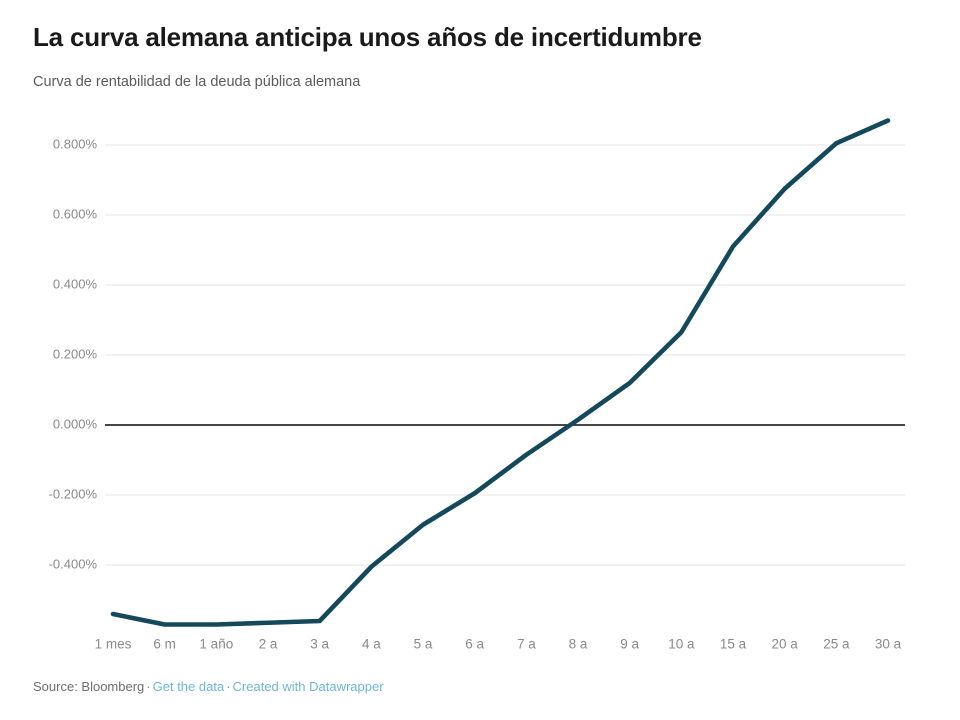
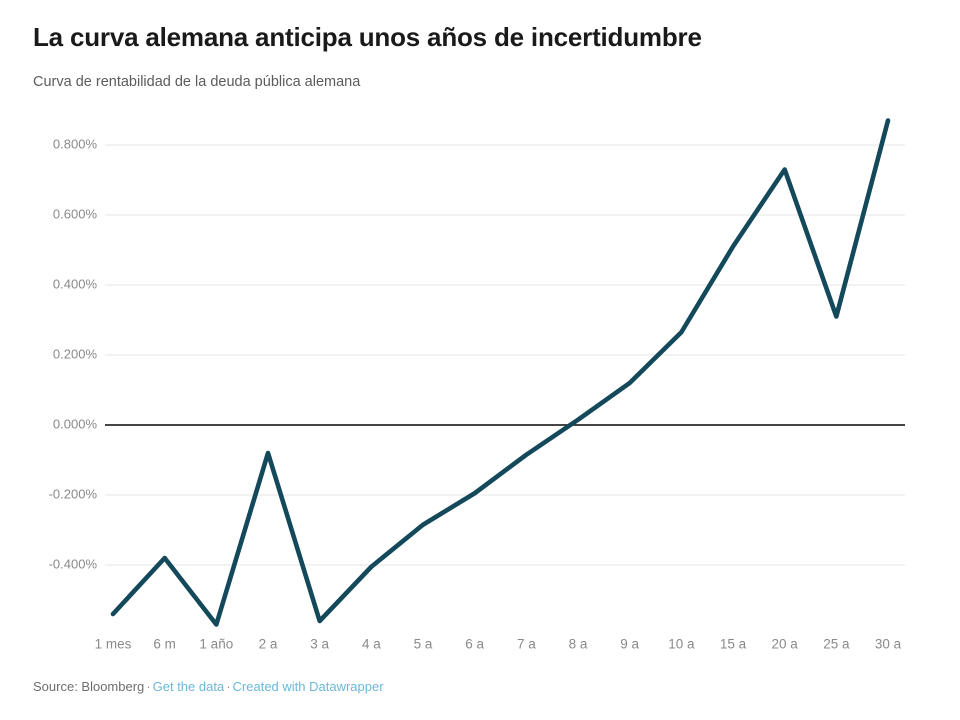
6 m: -0.57% -> -0.38%
2 a: -0.56% -> -0.08%
20 a: 0.68% -> 0.73%
25 a: 0.81% -> 0.31%
